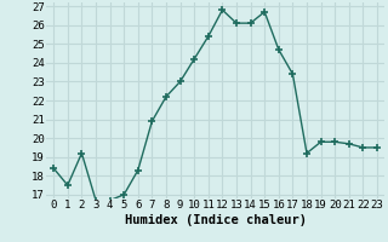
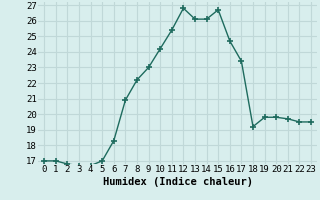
0: 18.4 -> 17.0
1: 17.5 -> 17.0
2: 19.2 -> 16.8
